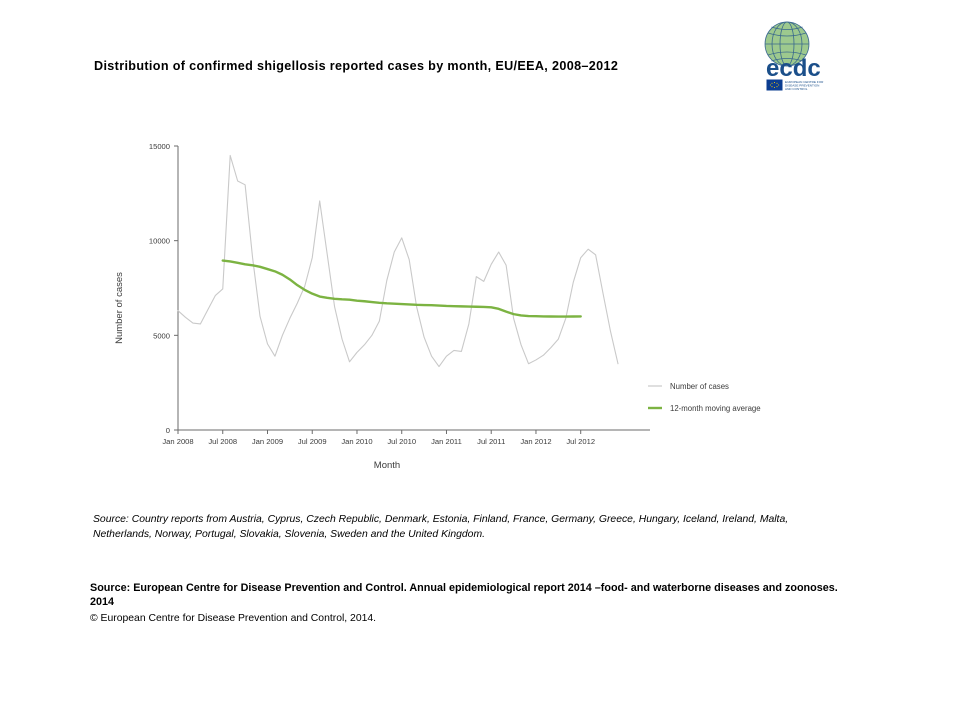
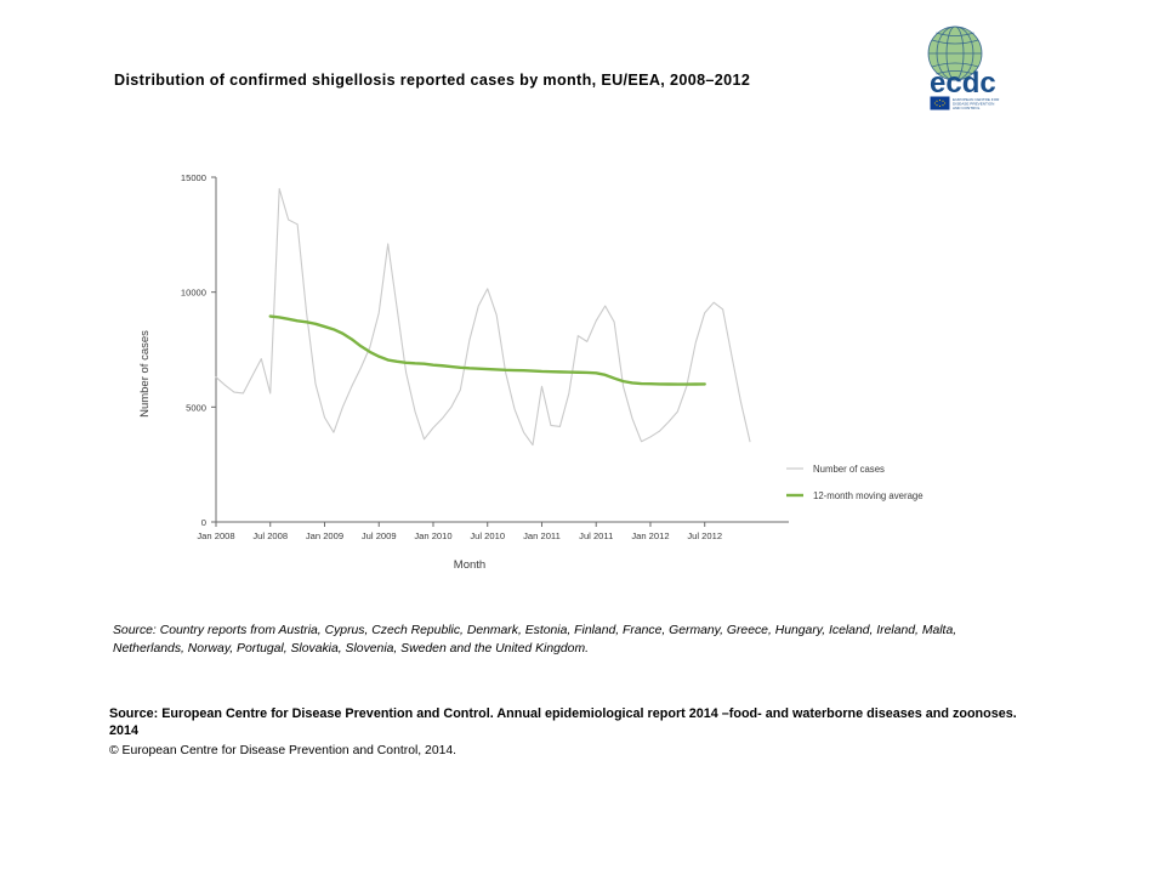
Number of cases/Jul 2008: 7400 -> 5600
Number of cases/Jan 2011: 3900 -> 5900
